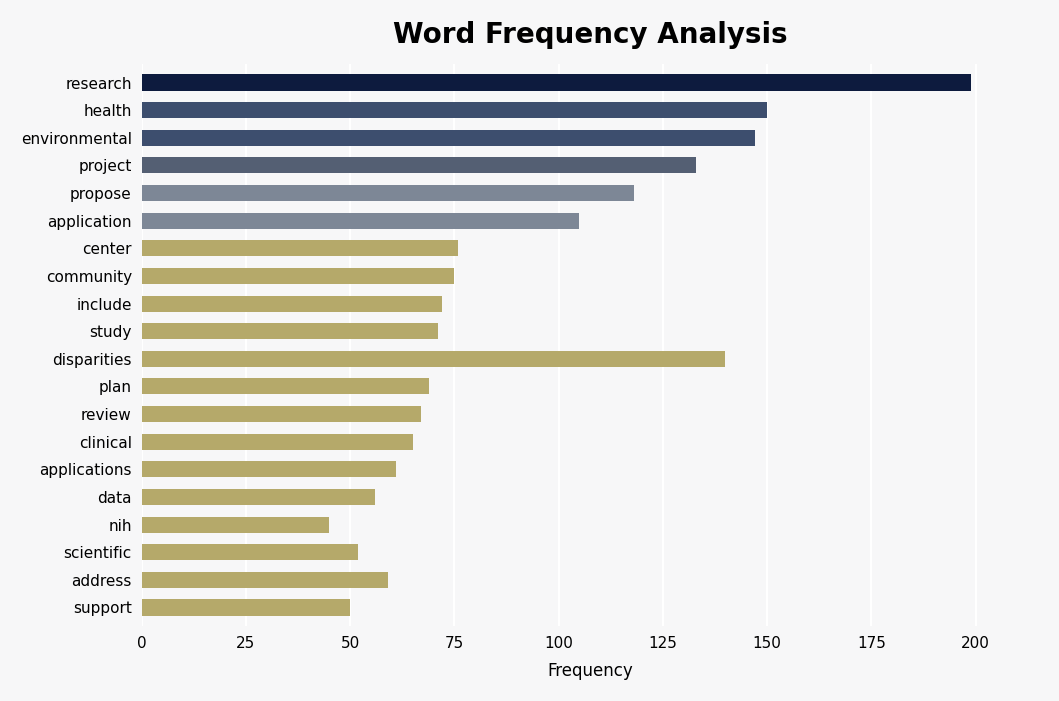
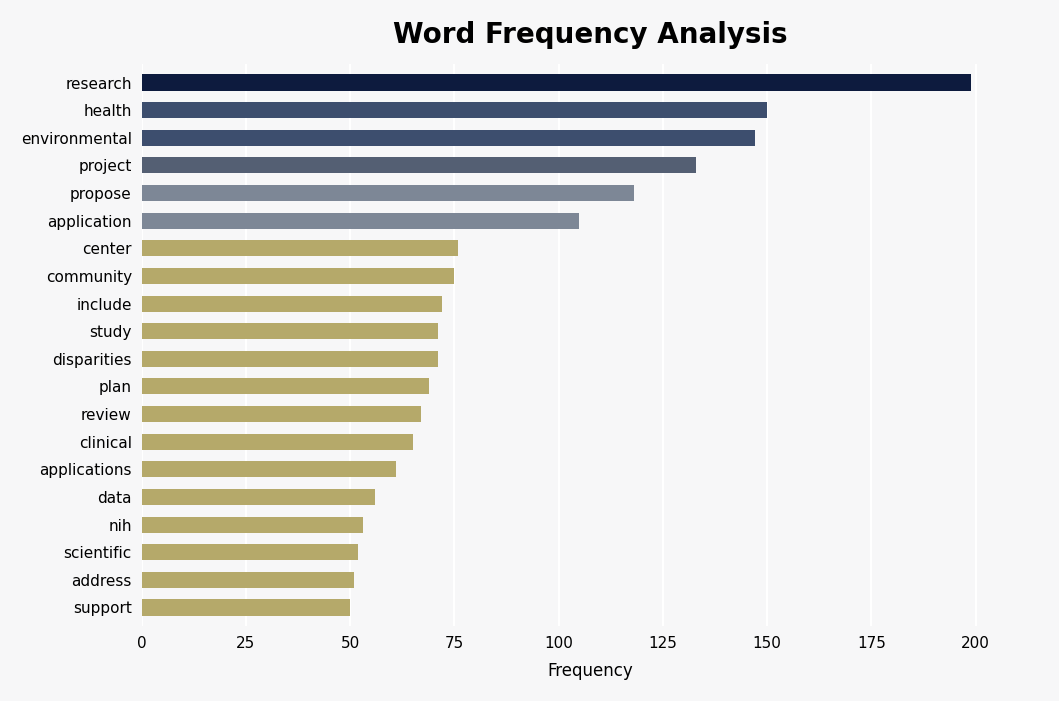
disparities: 140 -> 71
nih: 45 -> 53
address: 59 -> 51
